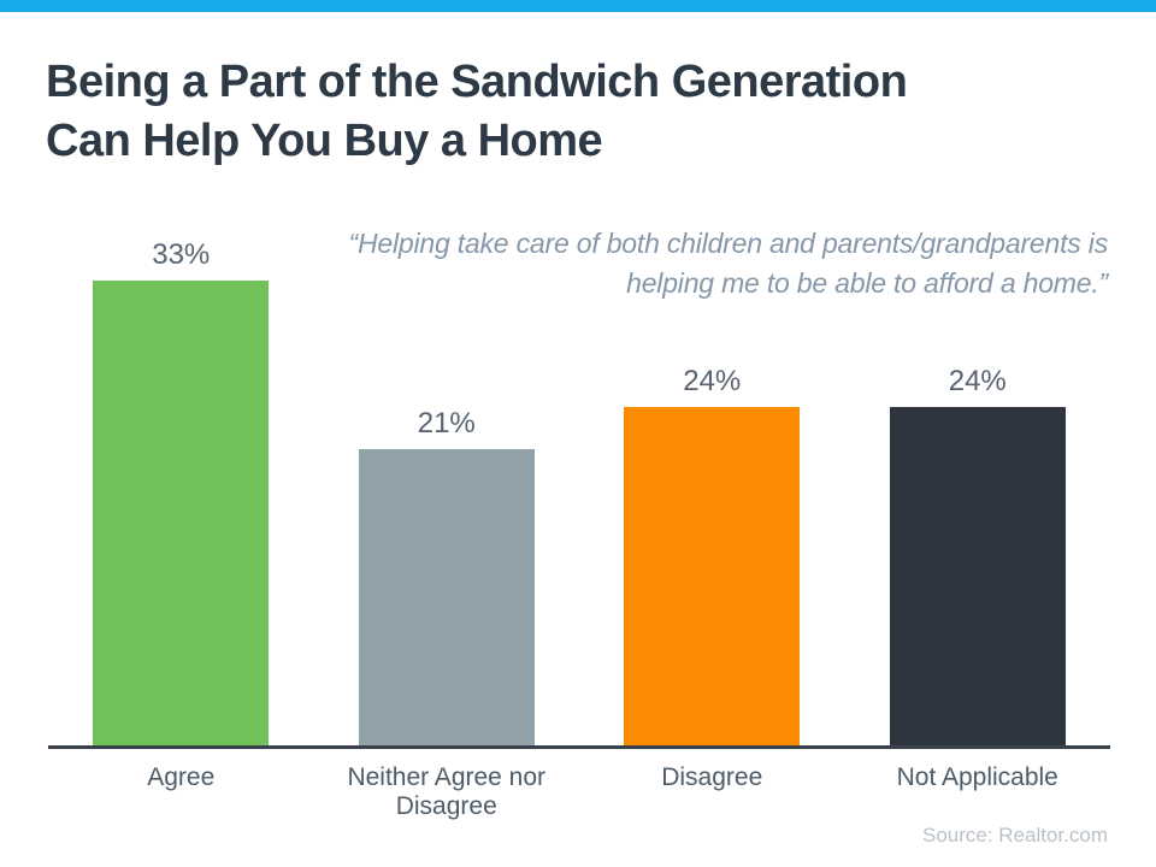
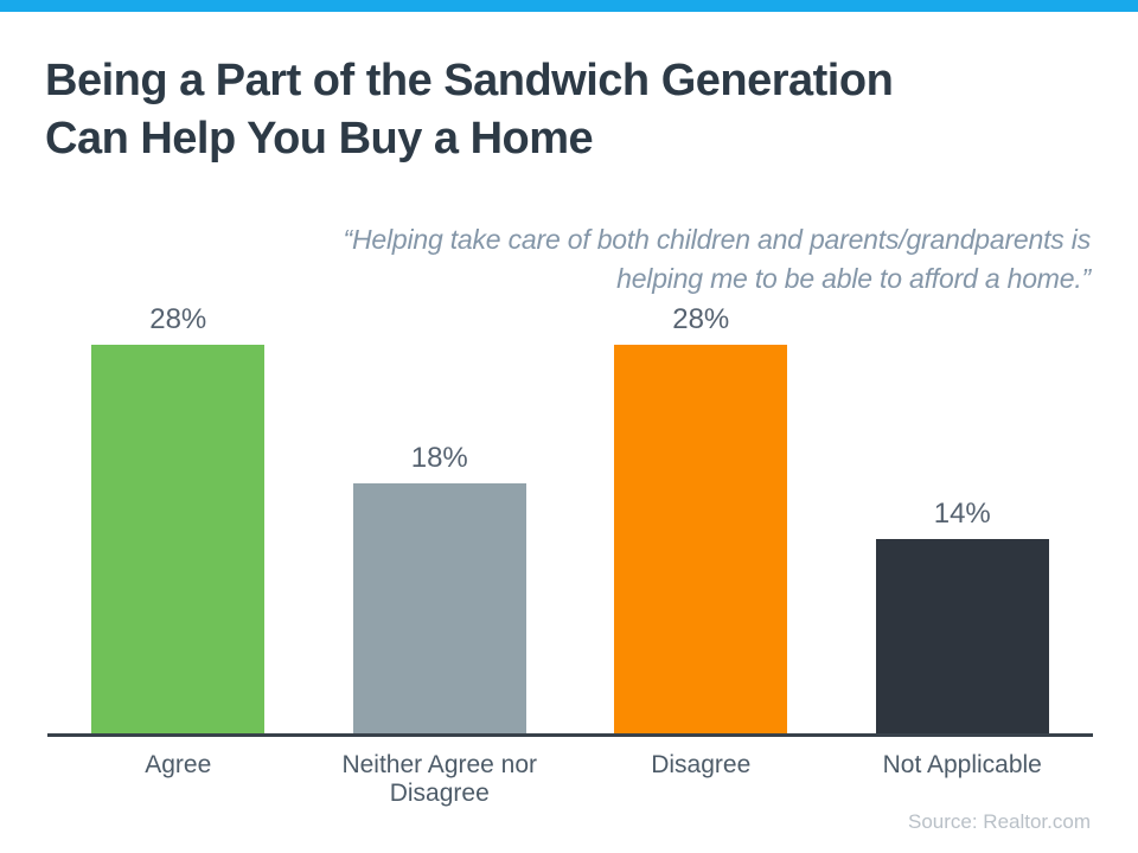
Agree: 33% -> 28%
Neither Agree nor Disagree: 21% -> 18%
Disagree: 24% -> 28%
Not Applicable: 24% -> 14%
